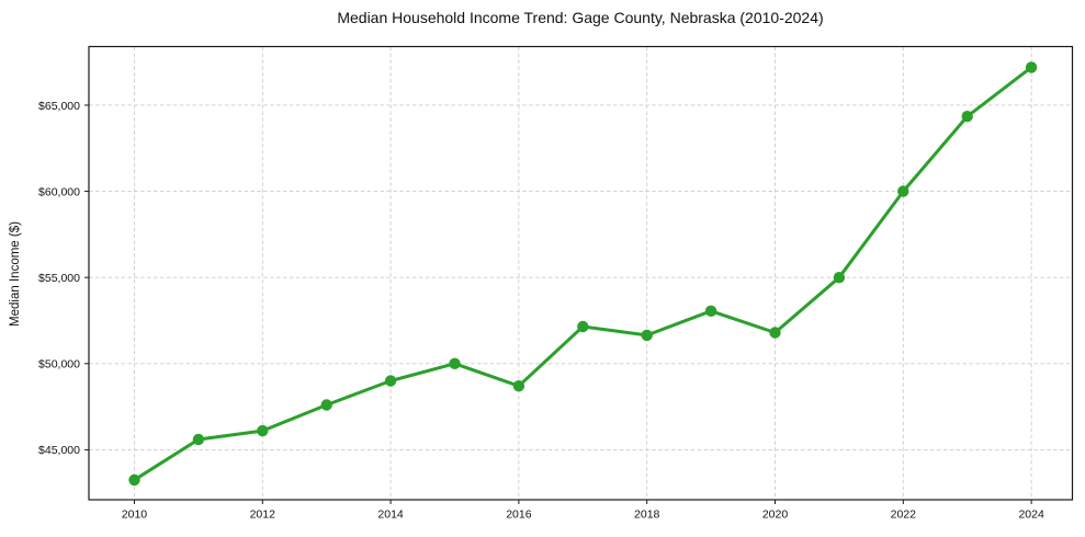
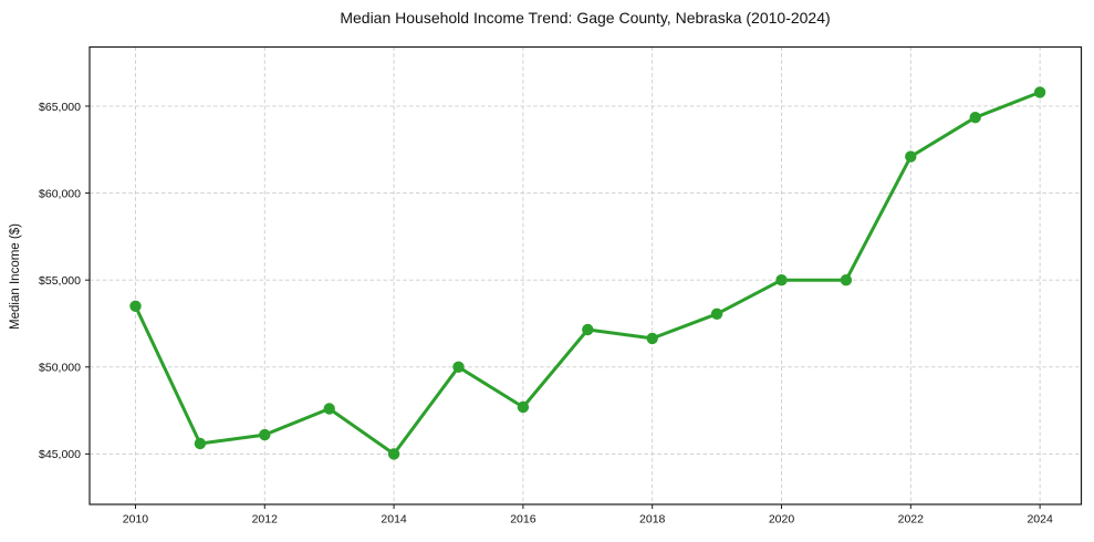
2010: $43200 -> $53500
2014: $49000 -> $45000
2016: $48700 -> $47700
2020: $51800 -> $55000
2022: $60000 -> $62100
2024: $67200 -> $65800
